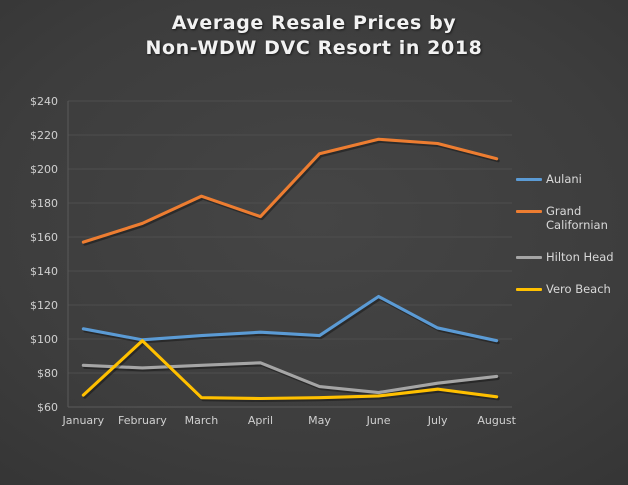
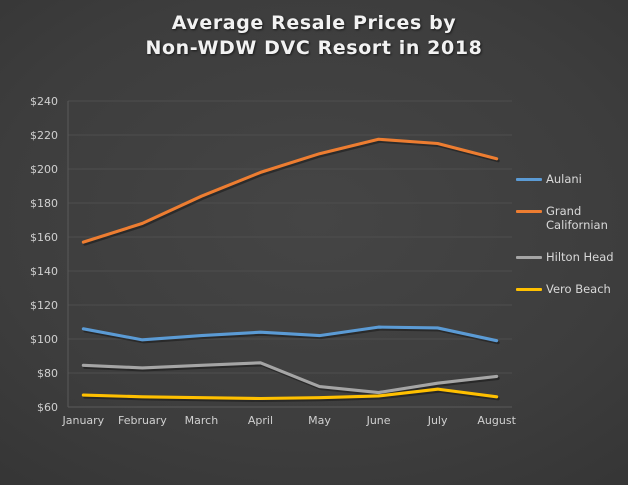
Vero Beach/February: $99 -> $66
Grand Californian/April: $172 -> $198
Aulani/June: $125 -> $107
